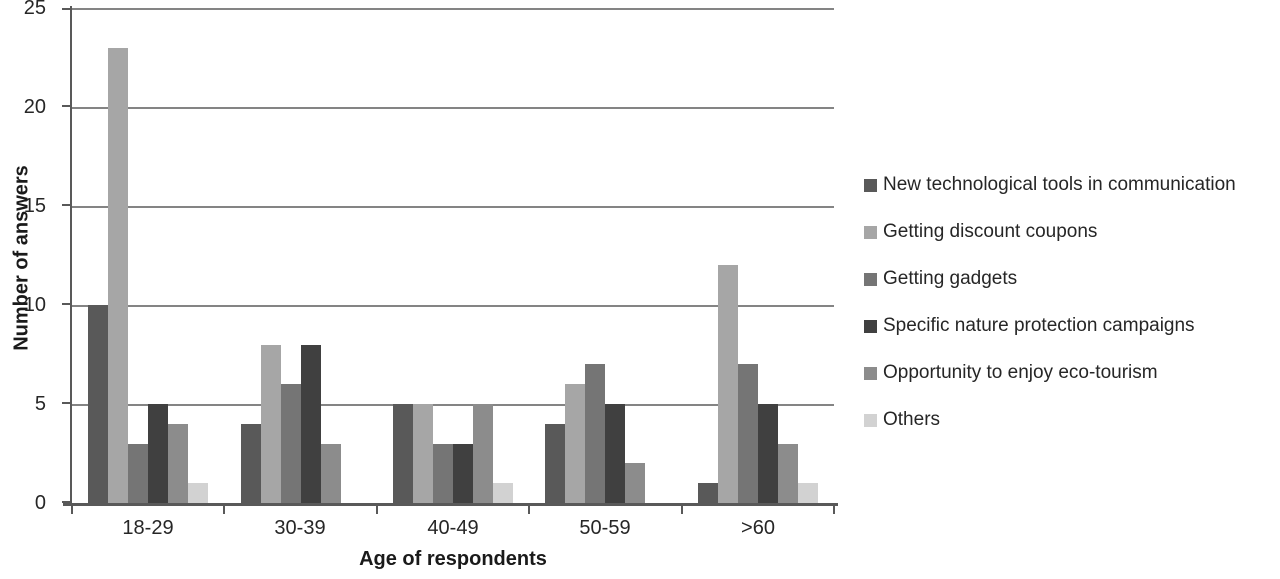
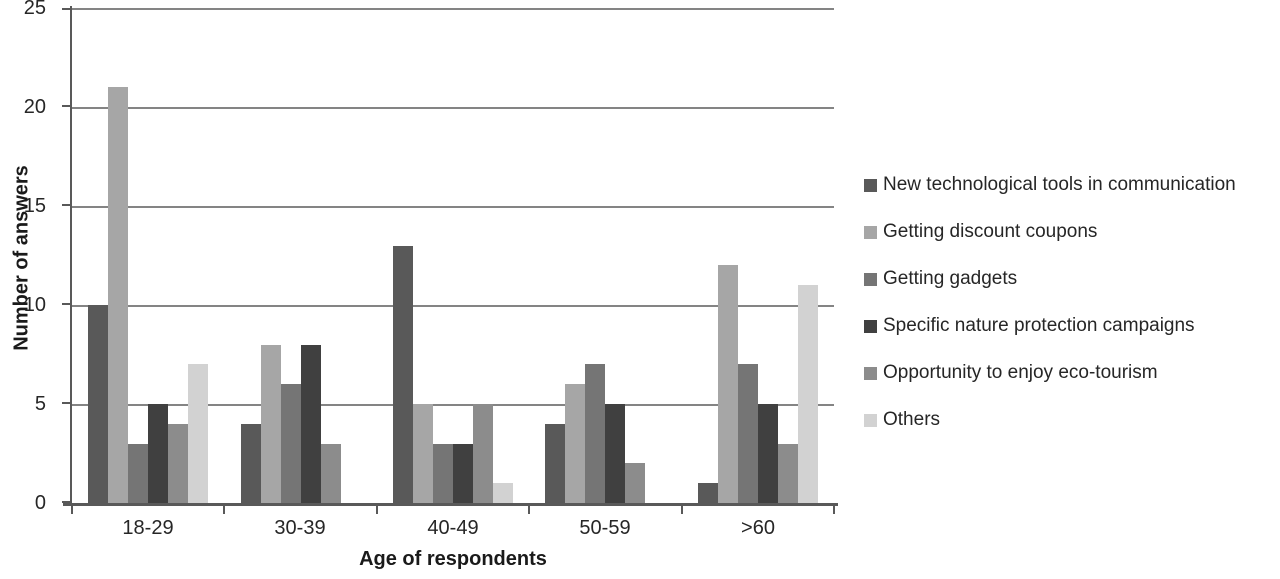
Getting discount coupons/18-29: 23 -> 21
Others/18-29: 1 -> 7
New technological tools in communication/40-49: 5 -> 13
Others/>60: 1 -> 11
